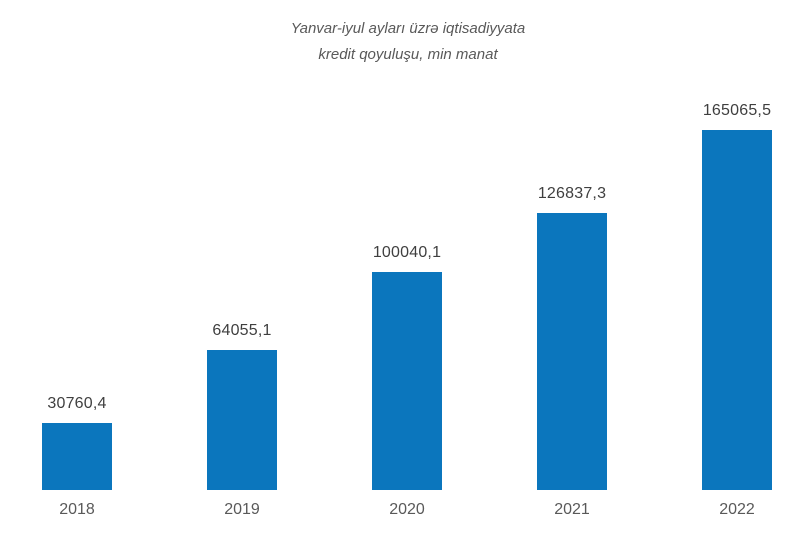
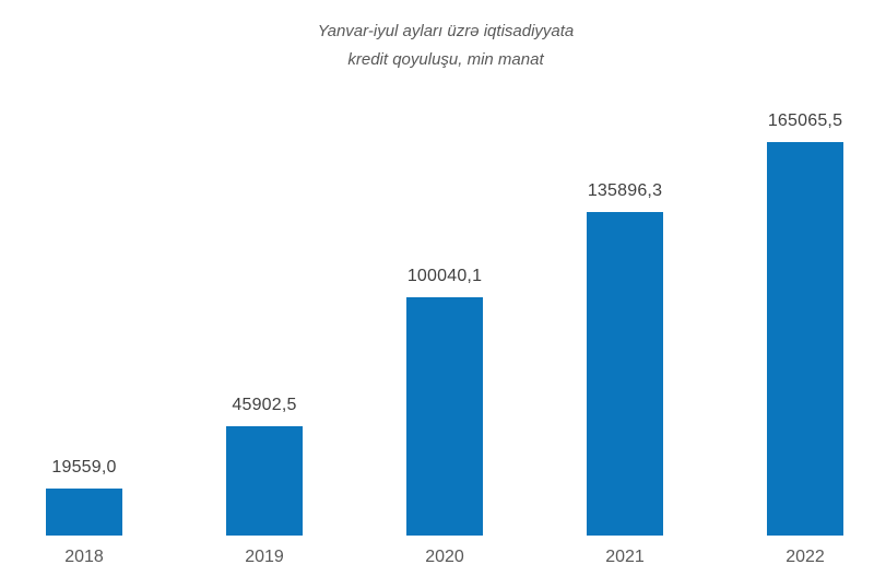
2018: 30760,4 -> 19559,0
2019: 64055,1 -> 45902,5
2021: 126837,3 -> 135896,3
